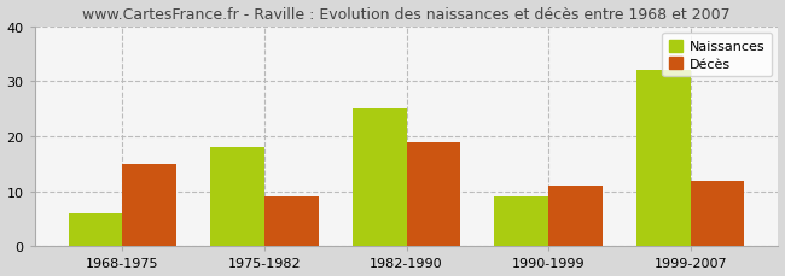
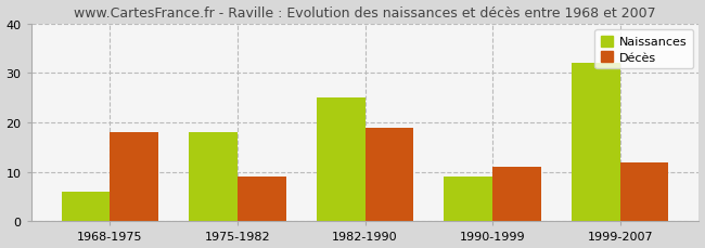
Décès/1968-1975: 15 -> 18
